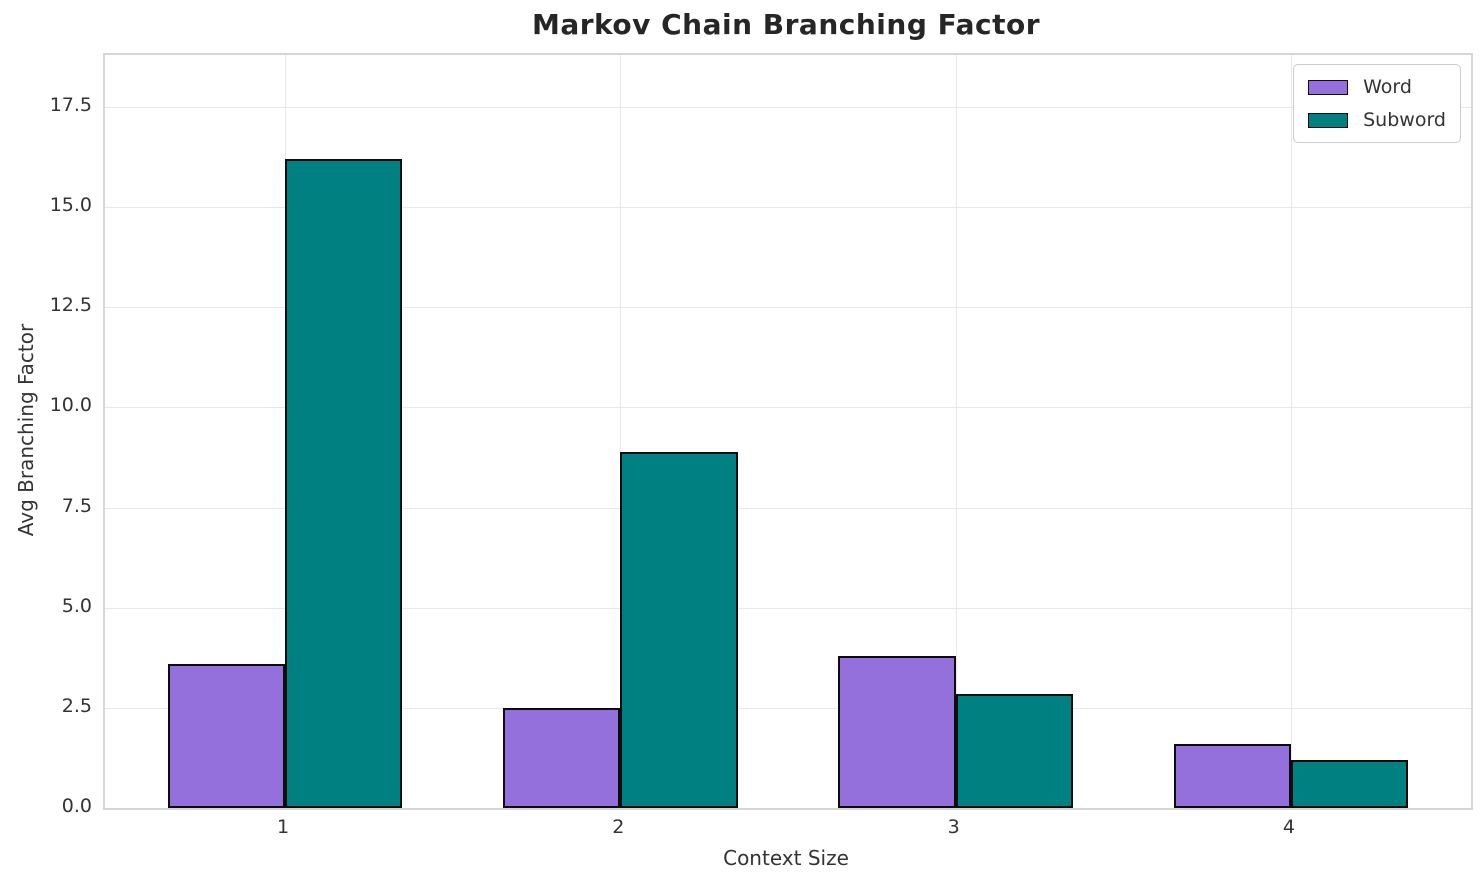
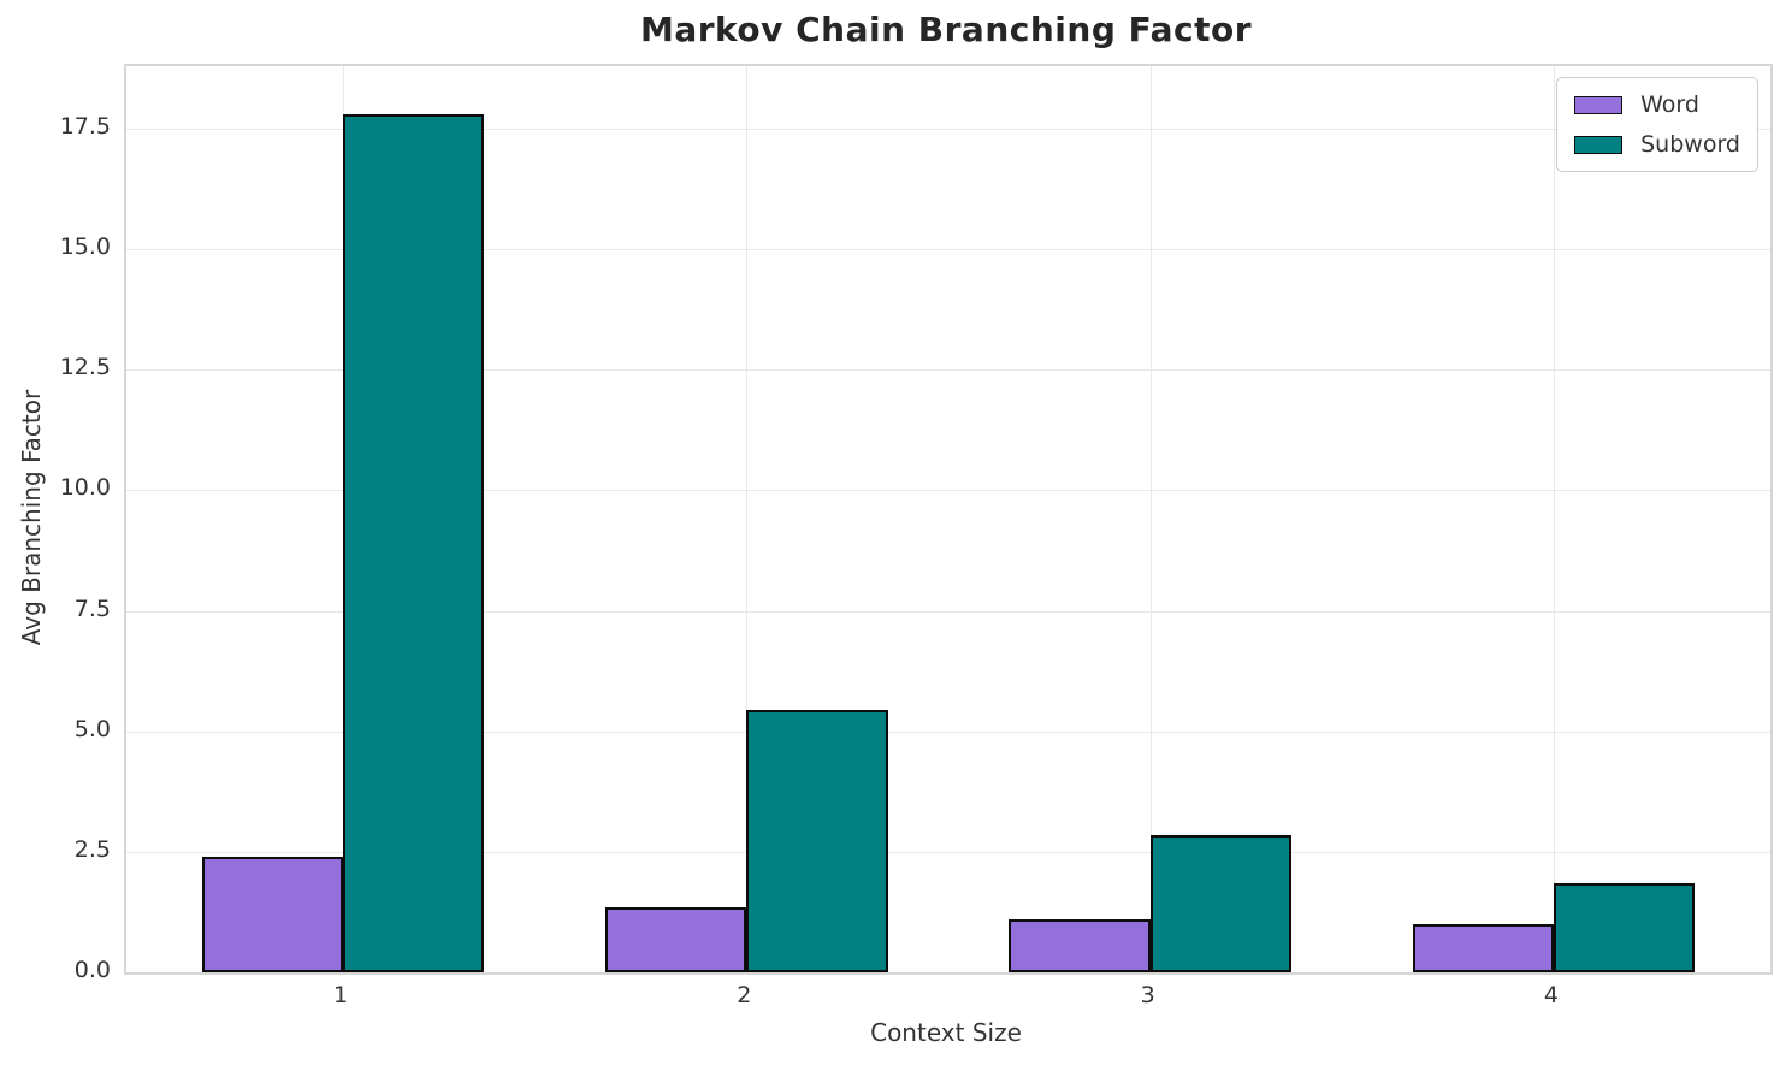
Word/1: 3.6 -> 2.4
Subword/1: 16.2 -> 17.8
Word/2: 2.5 -> 1.4
Subword/2: 8.9 -> 5.5
Word/3: 3.8 -> 1.1
Word/4: 1.6 -> 1.0
Subword/4: 1.2 -> 1.9
